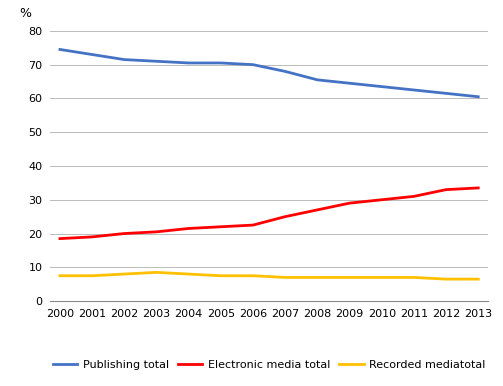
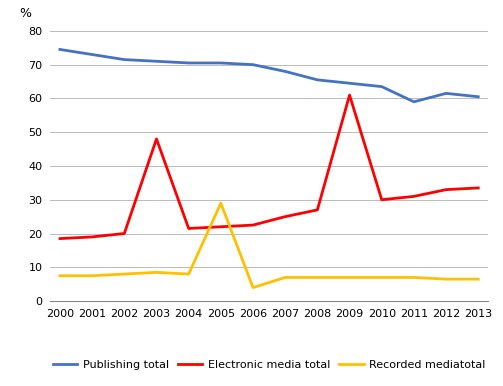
Electronic media total/2003: 20.5 -> 48.0
Recorded mediatotal/2005: 7.5 -> 29.0
Recorded mediatotal/2006: 7.5 -> 4.0
Electronic media total/2009: 29.0 -> 61.0
Publishing total/2011: 62.5 -> 59.0
